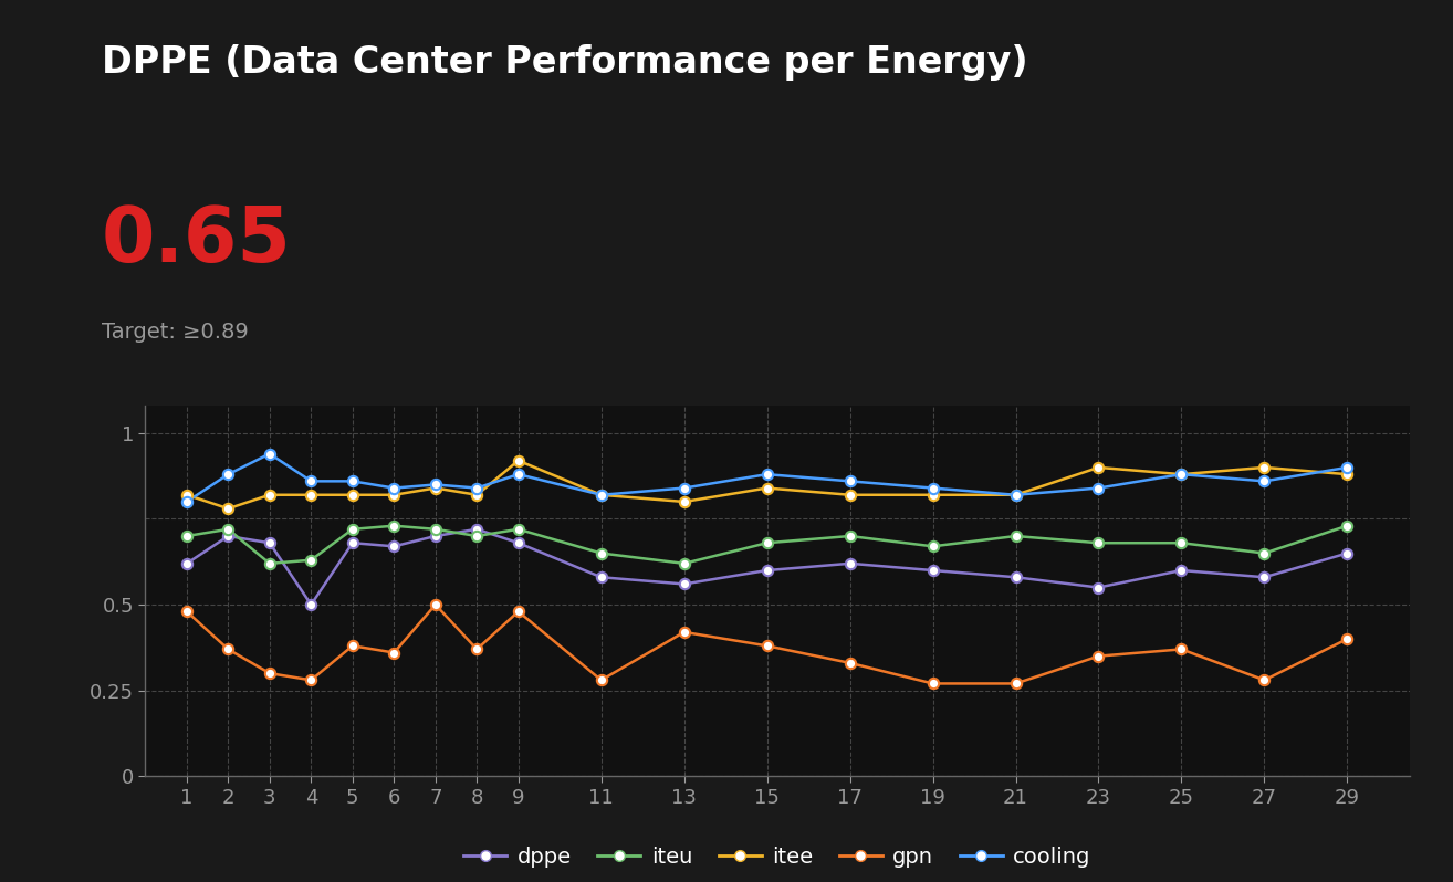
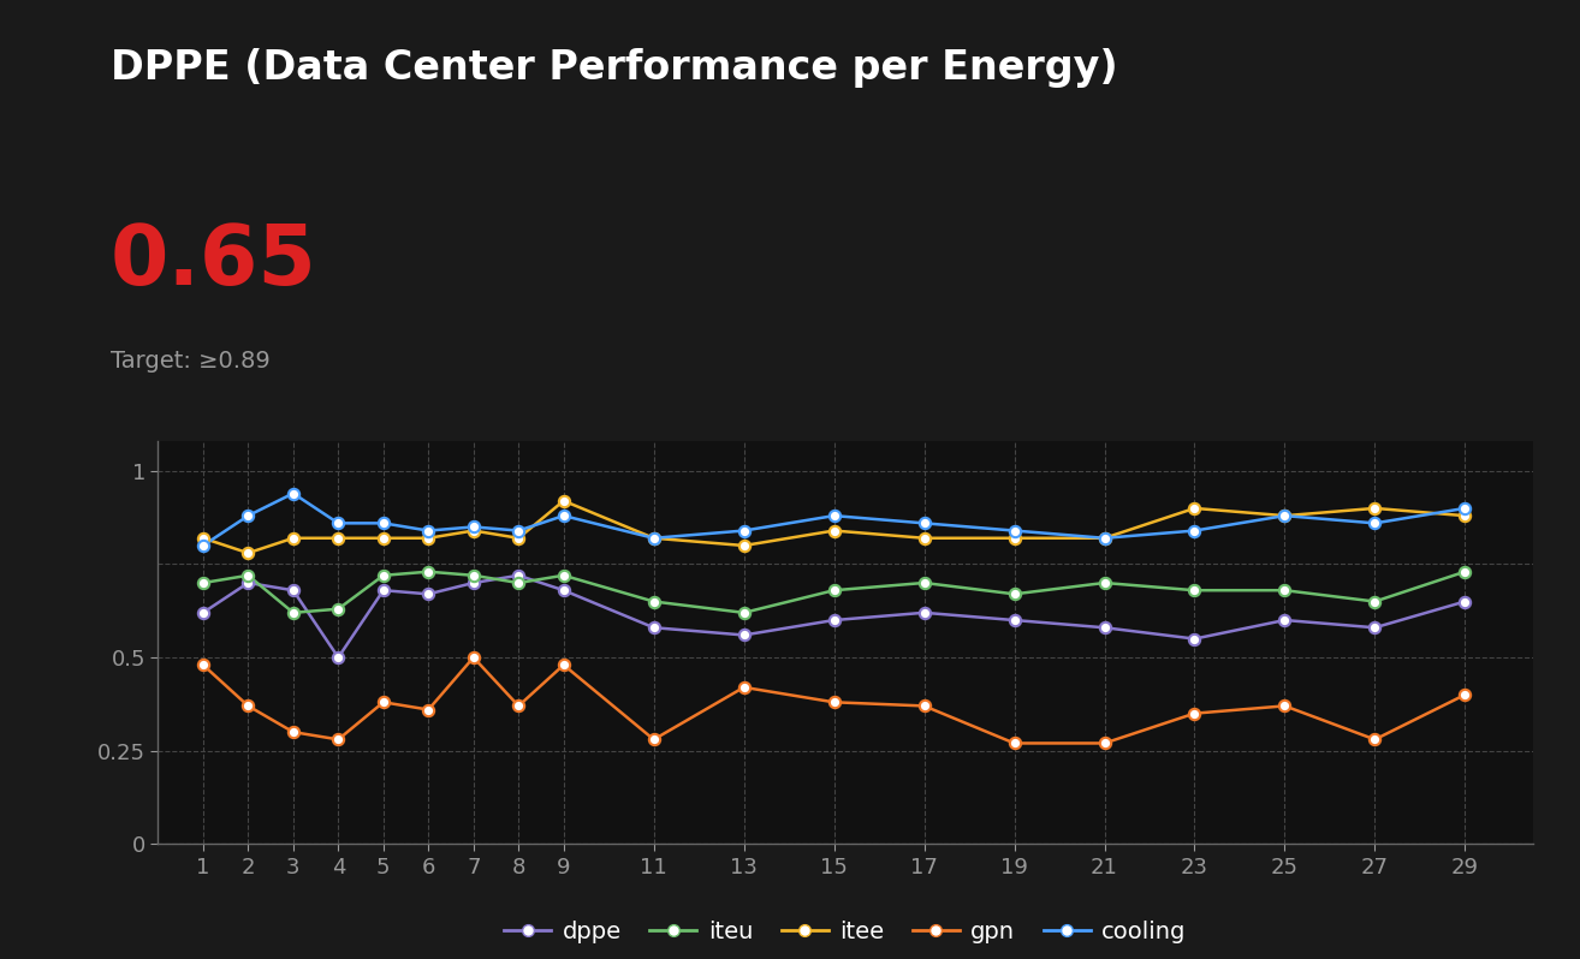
gpn/17: 0.33 -> 0.37
